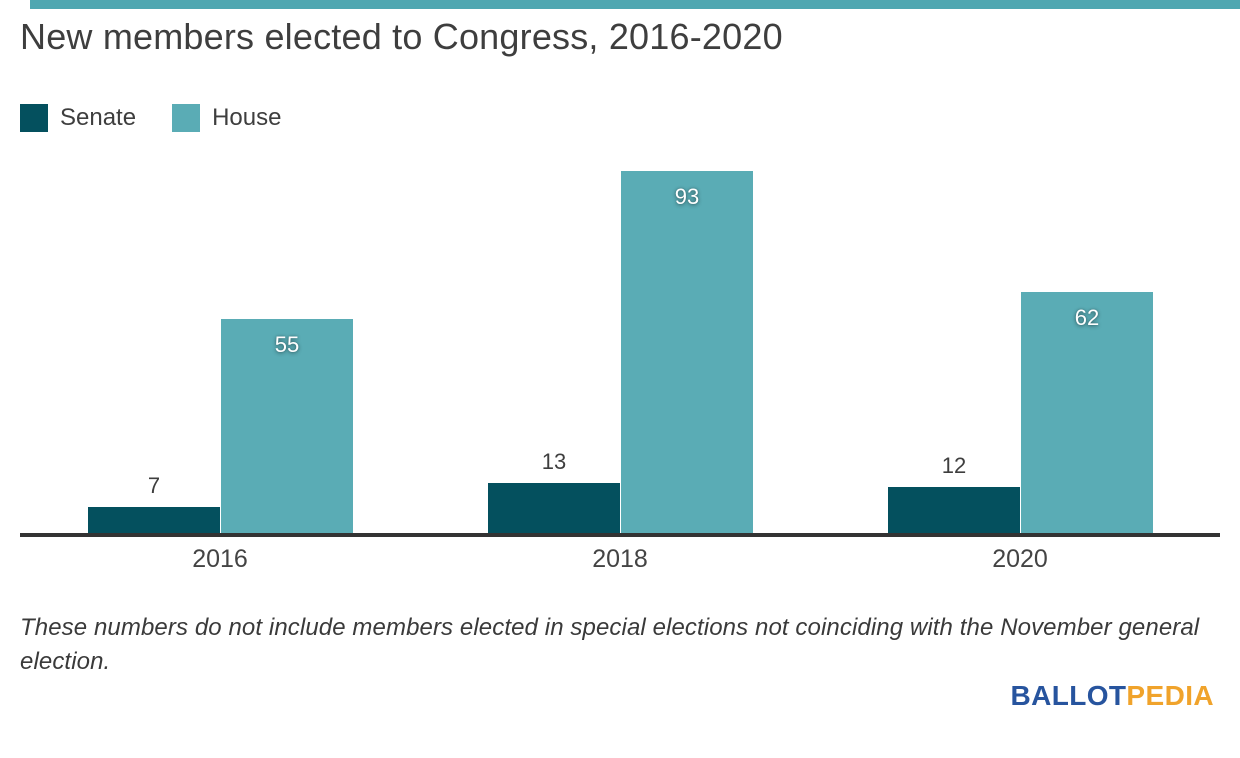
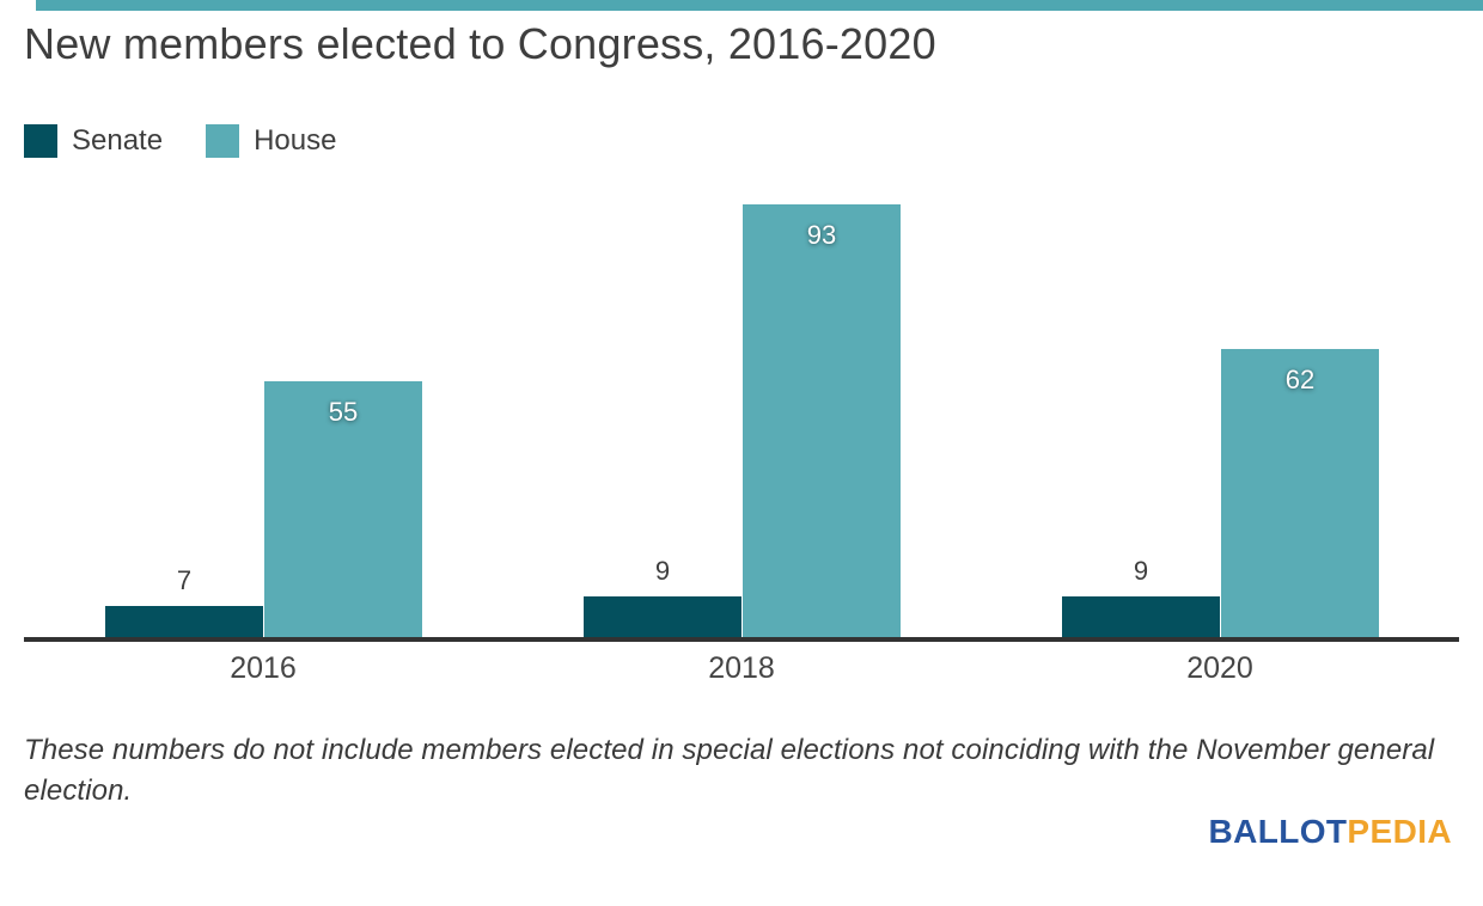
Senate/2018: 13 -> 9
Senate/2020: 12 -> 9
